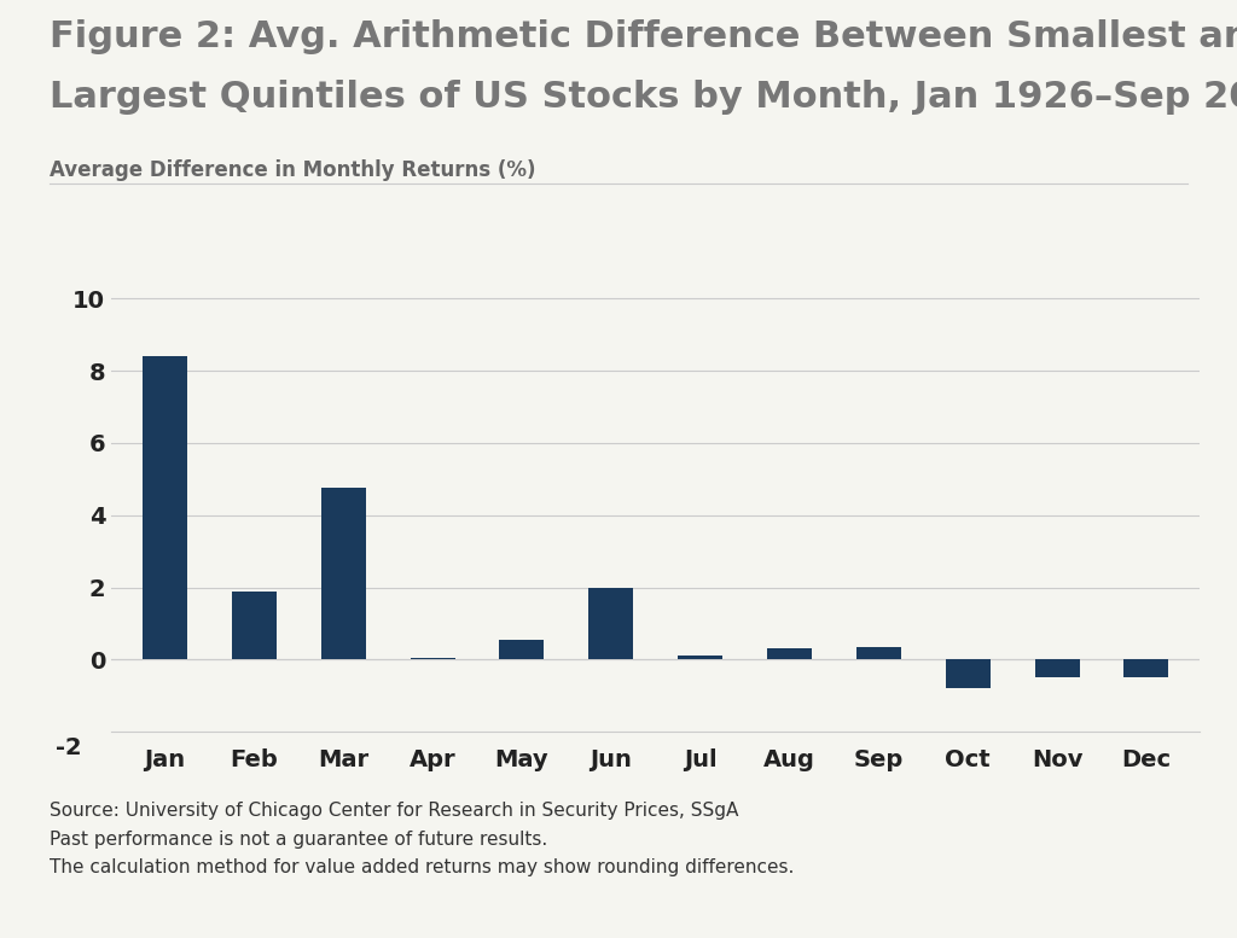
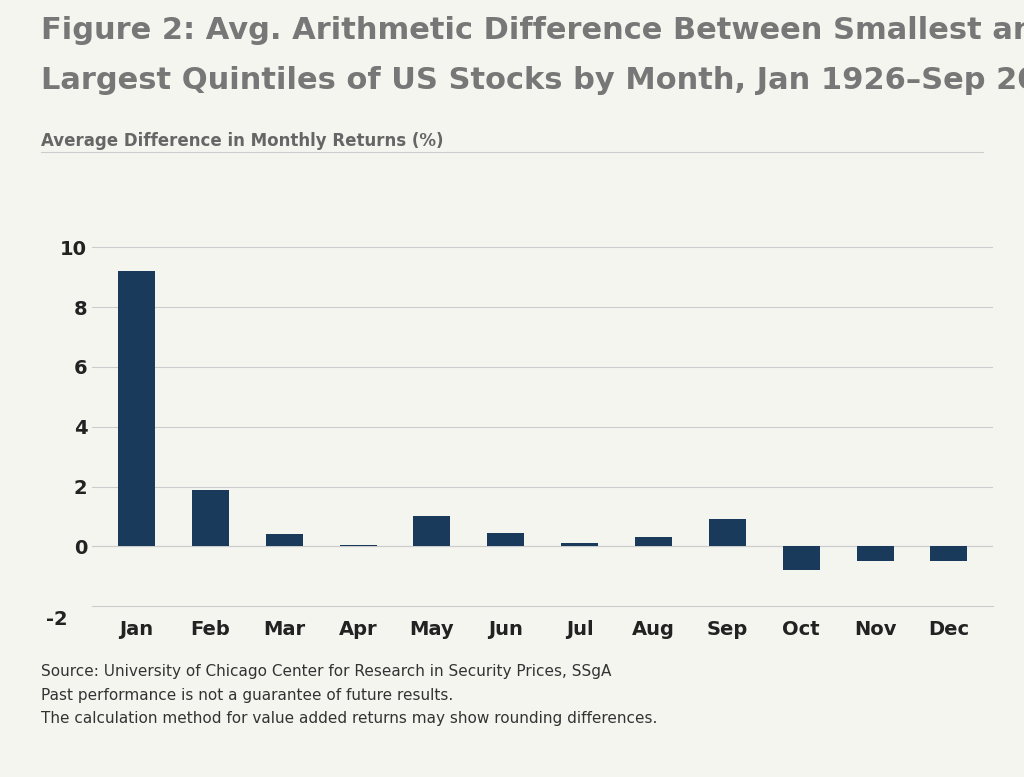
Jan: 8.40 -> 9.20
Mar: 4.75 -> 0.40
May: 0.55 -> 1.00
Jun: 2.00 -> 0.45
Sep: 0.35 -> 0.90
